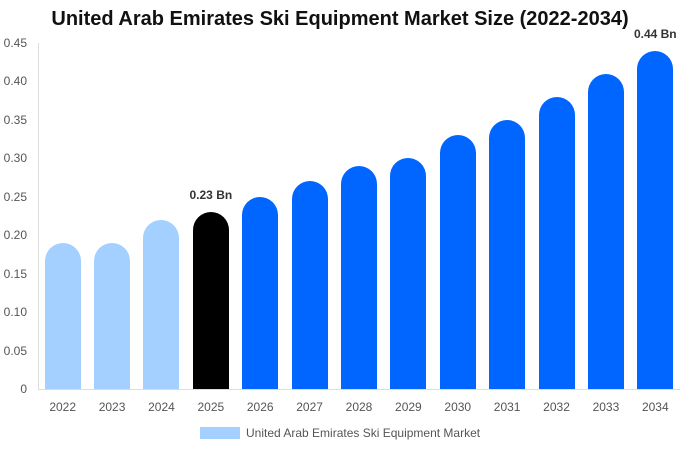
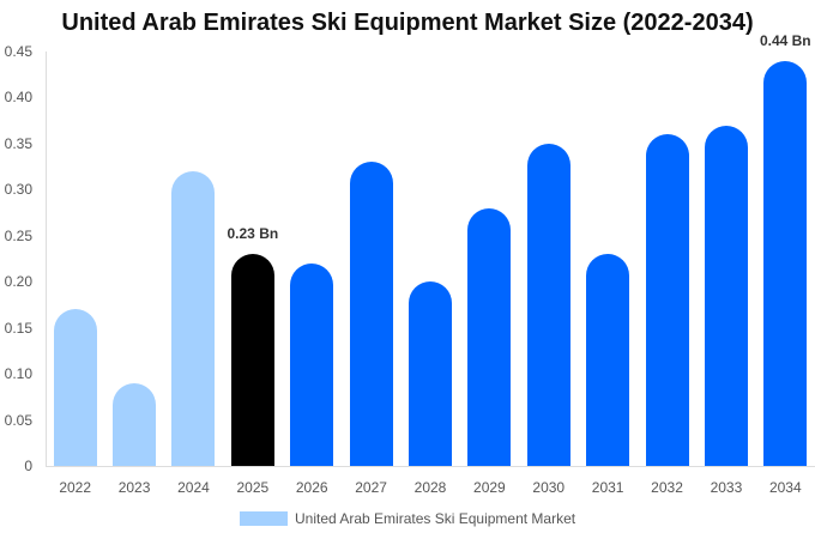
2022: 0.19 -> 0.17
2023: 0.19 -> 0.09
2024: 0.22 -> 0.32
2026: 0.25 -> 0.22
2027: 0.27 -> 0.33
2028: 0.29 -> 0.20
2029: 0.30 -> 0.28
2030: 0.33 -> 0.35
2031: 0.35 -> 0.23
2032: 0.38 -> 0.36
2033: 0.41 -> 0.37
